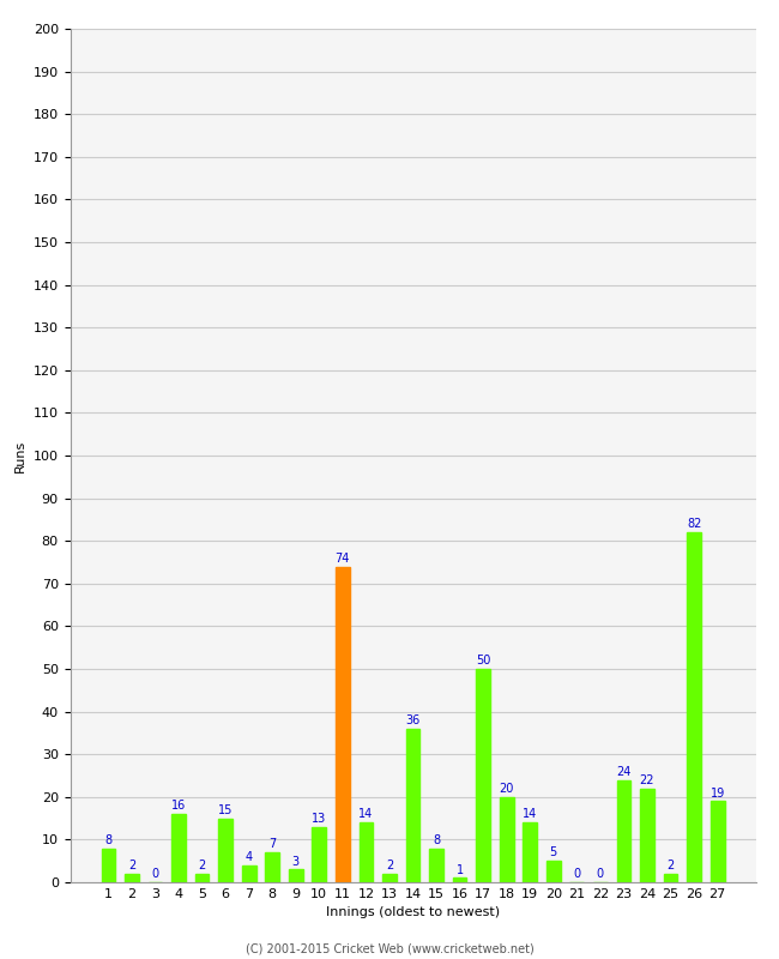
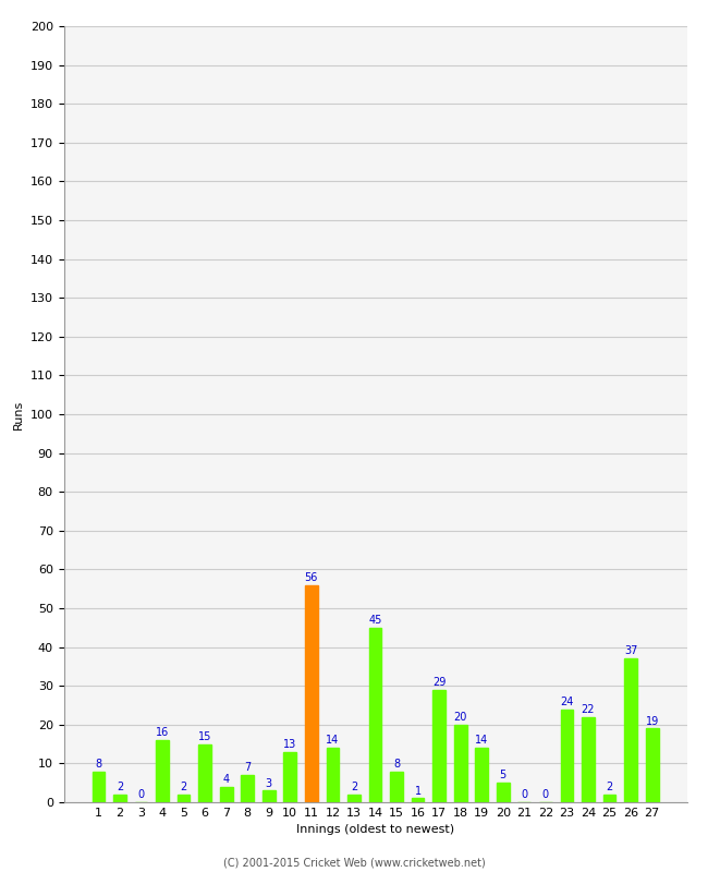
11: 74 -> 56
14: 36 -> 45
17: 50 -> 29
26: 82 -> 37
